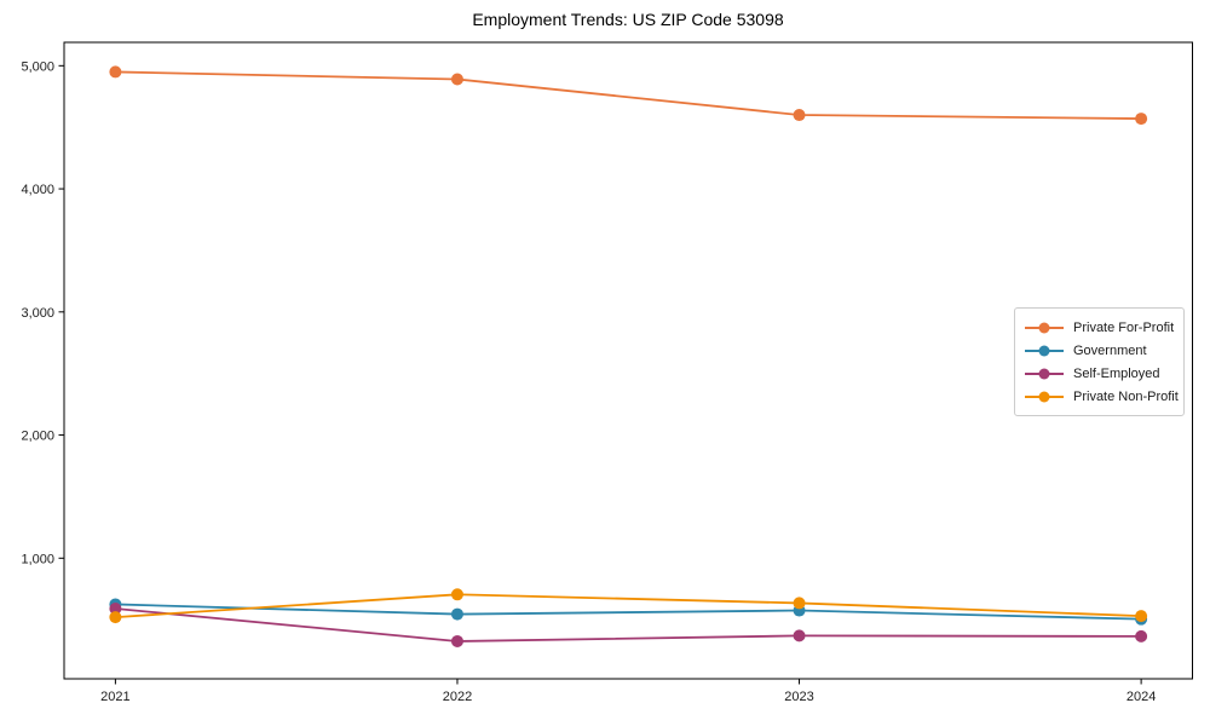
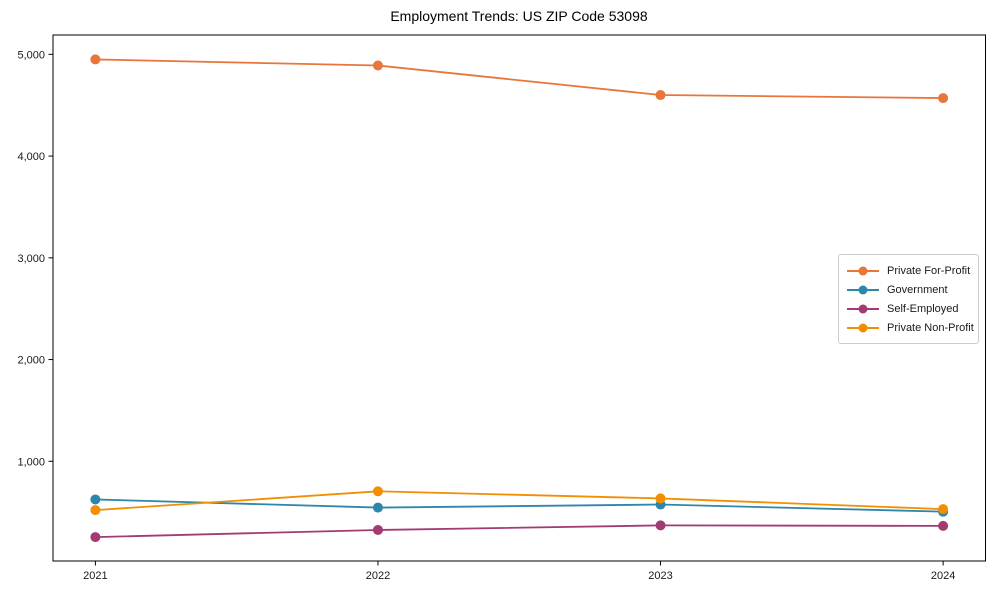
Self-Employed/2021: 590 -> 260
